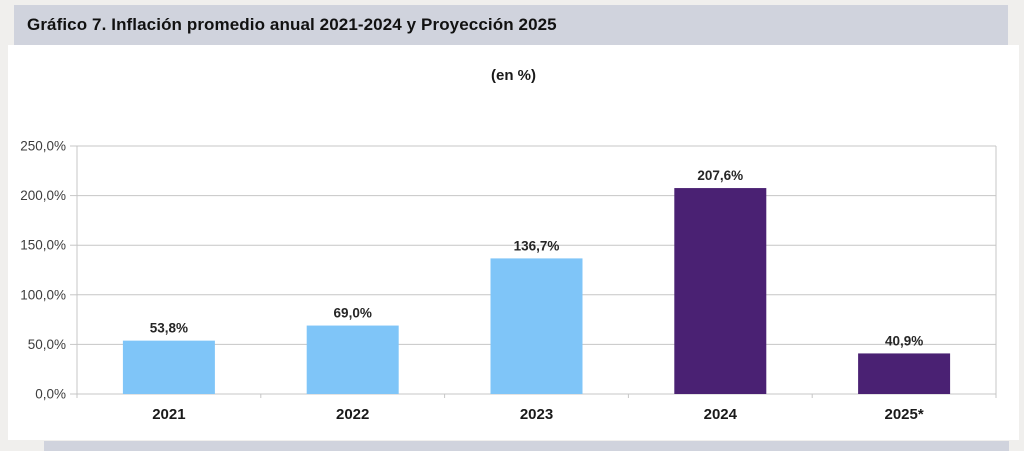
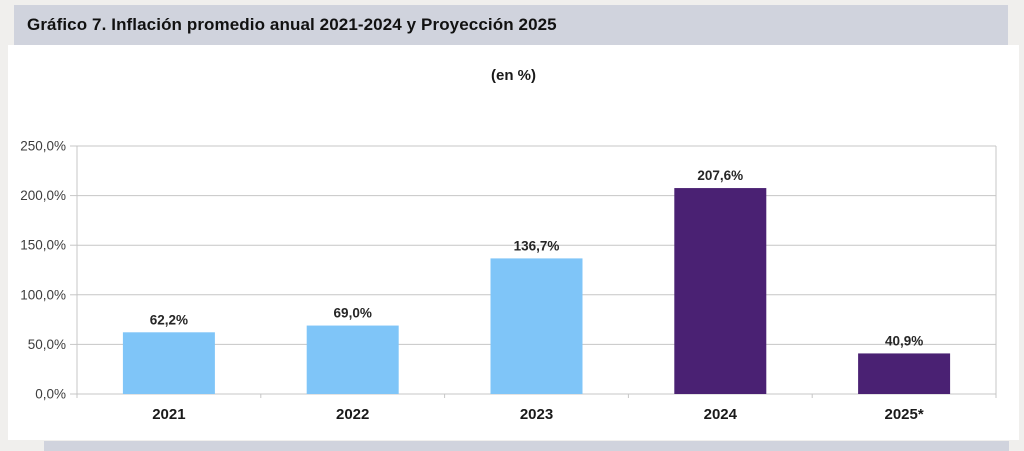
2021: 53,8% -> 62,2%
